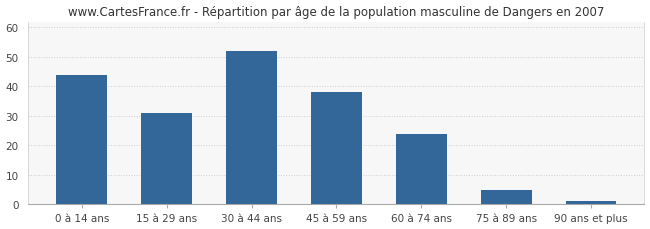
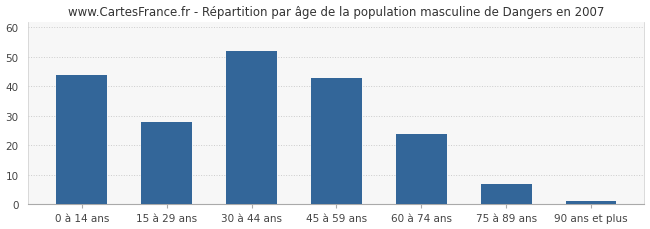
15 à 29 ans: 31 -> 28
45 à 59 ans: 38 -> 43
75 à 89 ans: 5 -> 7
